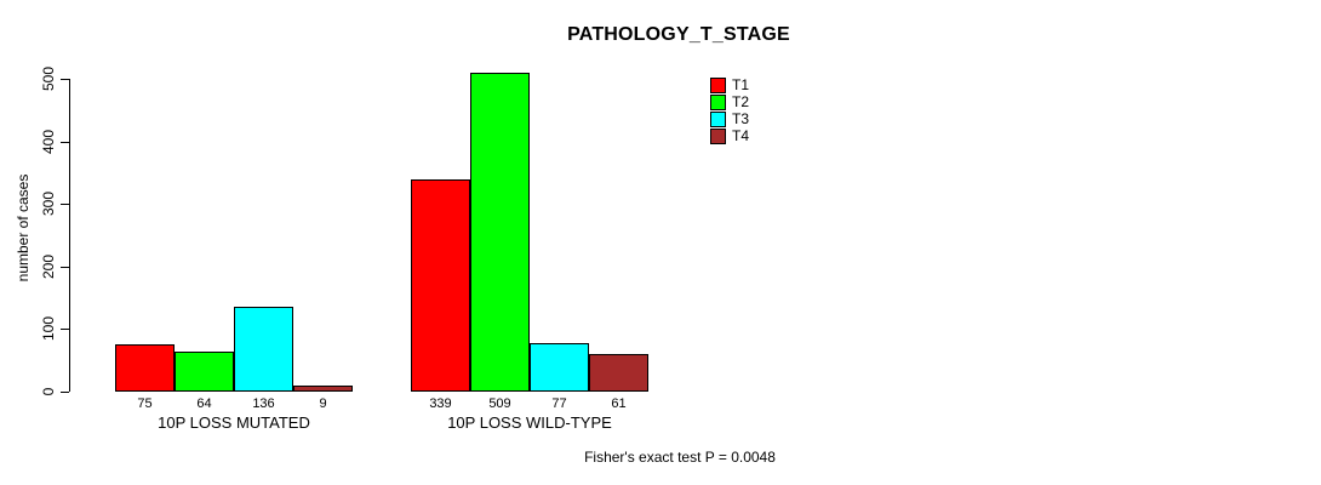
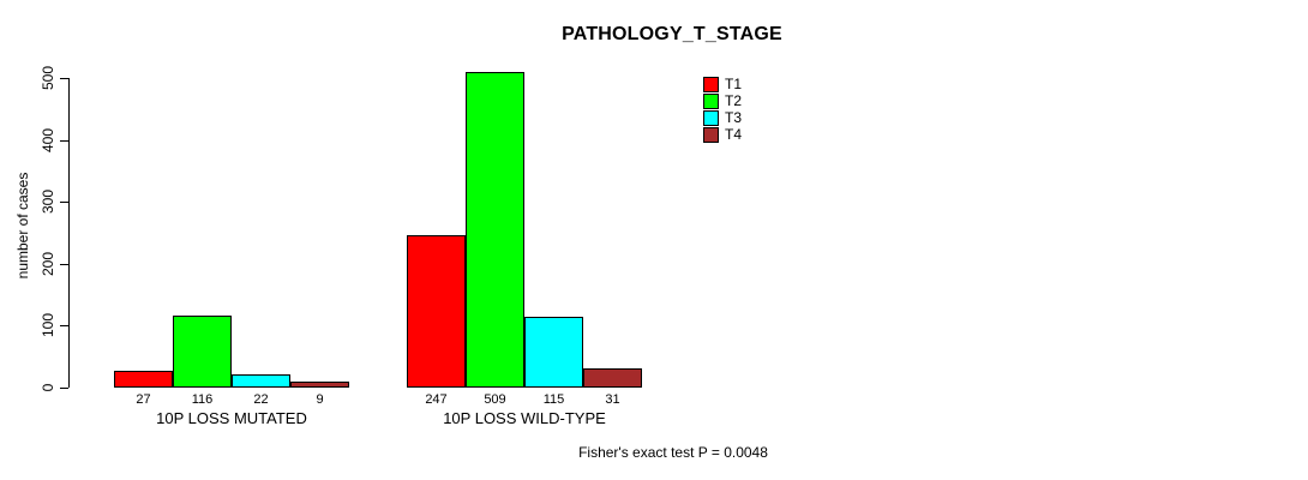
T1/10P LOSS MUTATED: 75 -> 27
T2/10P LOSS MUTATED: 64 -> 116
T3/10P LOSS MUTATED: 136 -> 22
T1/10P LOSS WILD-TYPE: 339 -> 247
T3/10P LOSS WILD-TYPE: 77 -> 115
T4/10P LOSS WILD-TYPE: 61 -> 31
